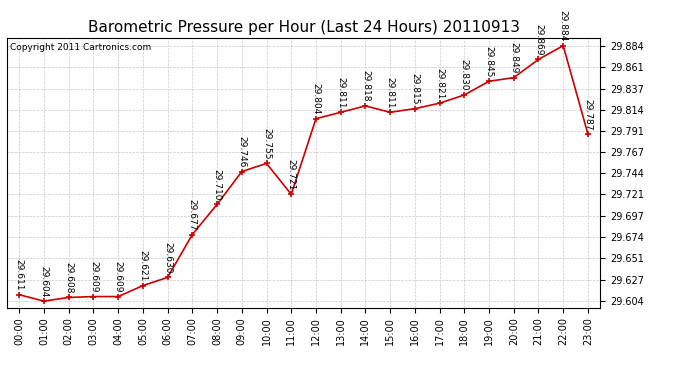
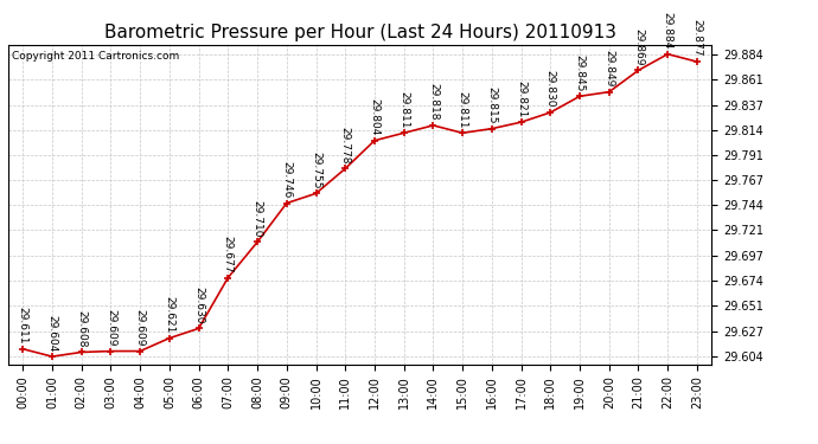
11:00: 29.721 -> 29.778
23:00: 29.787 -> 29.877
